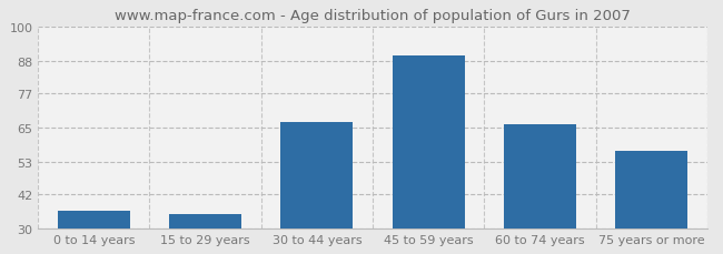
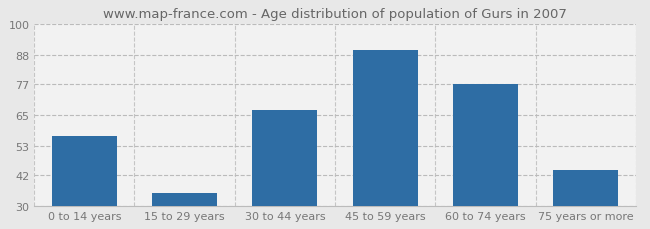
0 to 14 years: 36 -> 57
60 to 74 years: 66 -> 77
75 years or more: 57 -> 44
